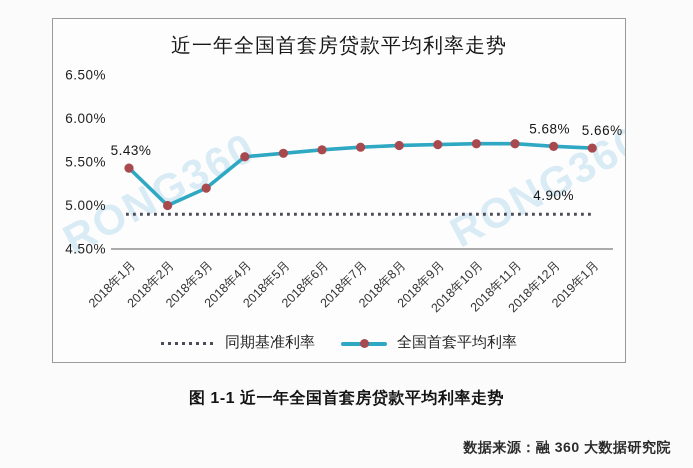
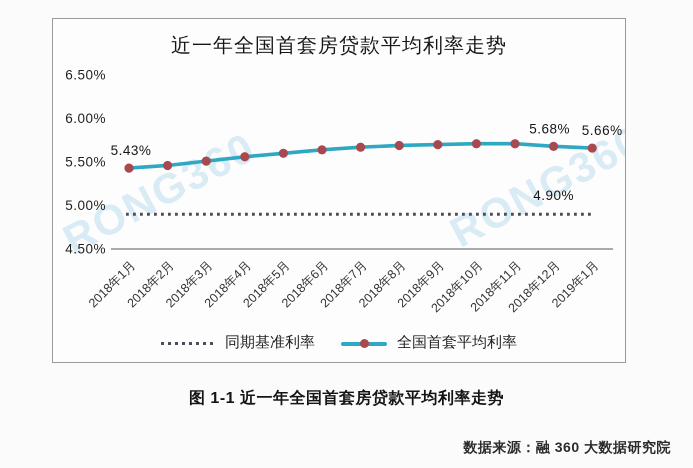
全国首套平均利率/2018年2月: 5.0% -> 5.5%
全国首套平均利率/2018年3月: 5.2% -> 5.5%
